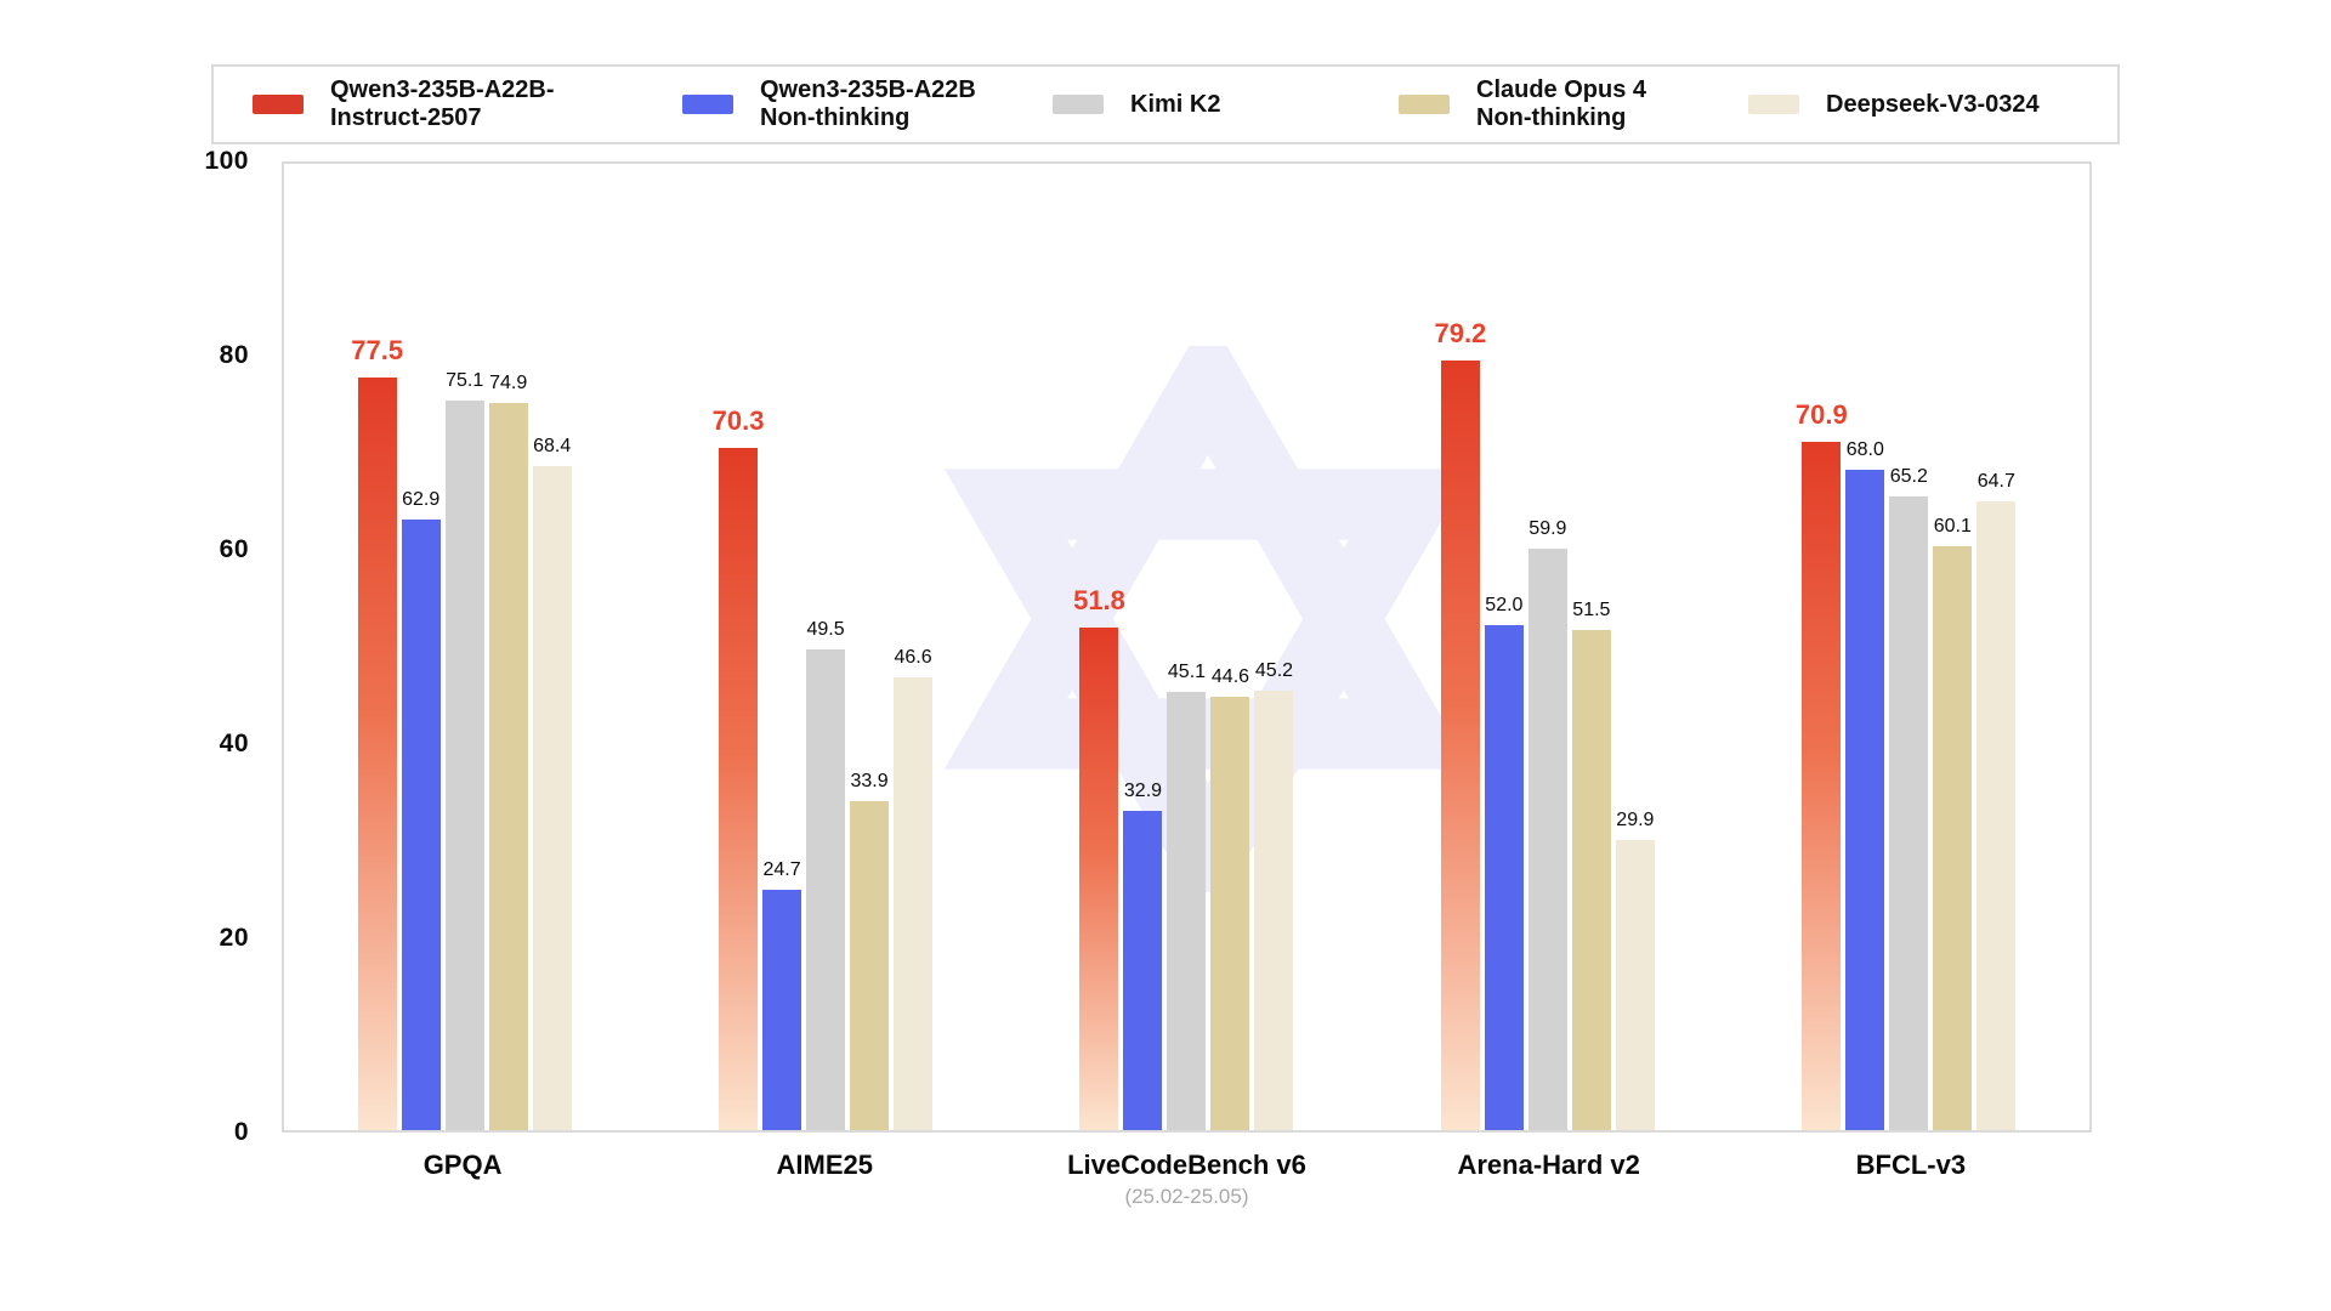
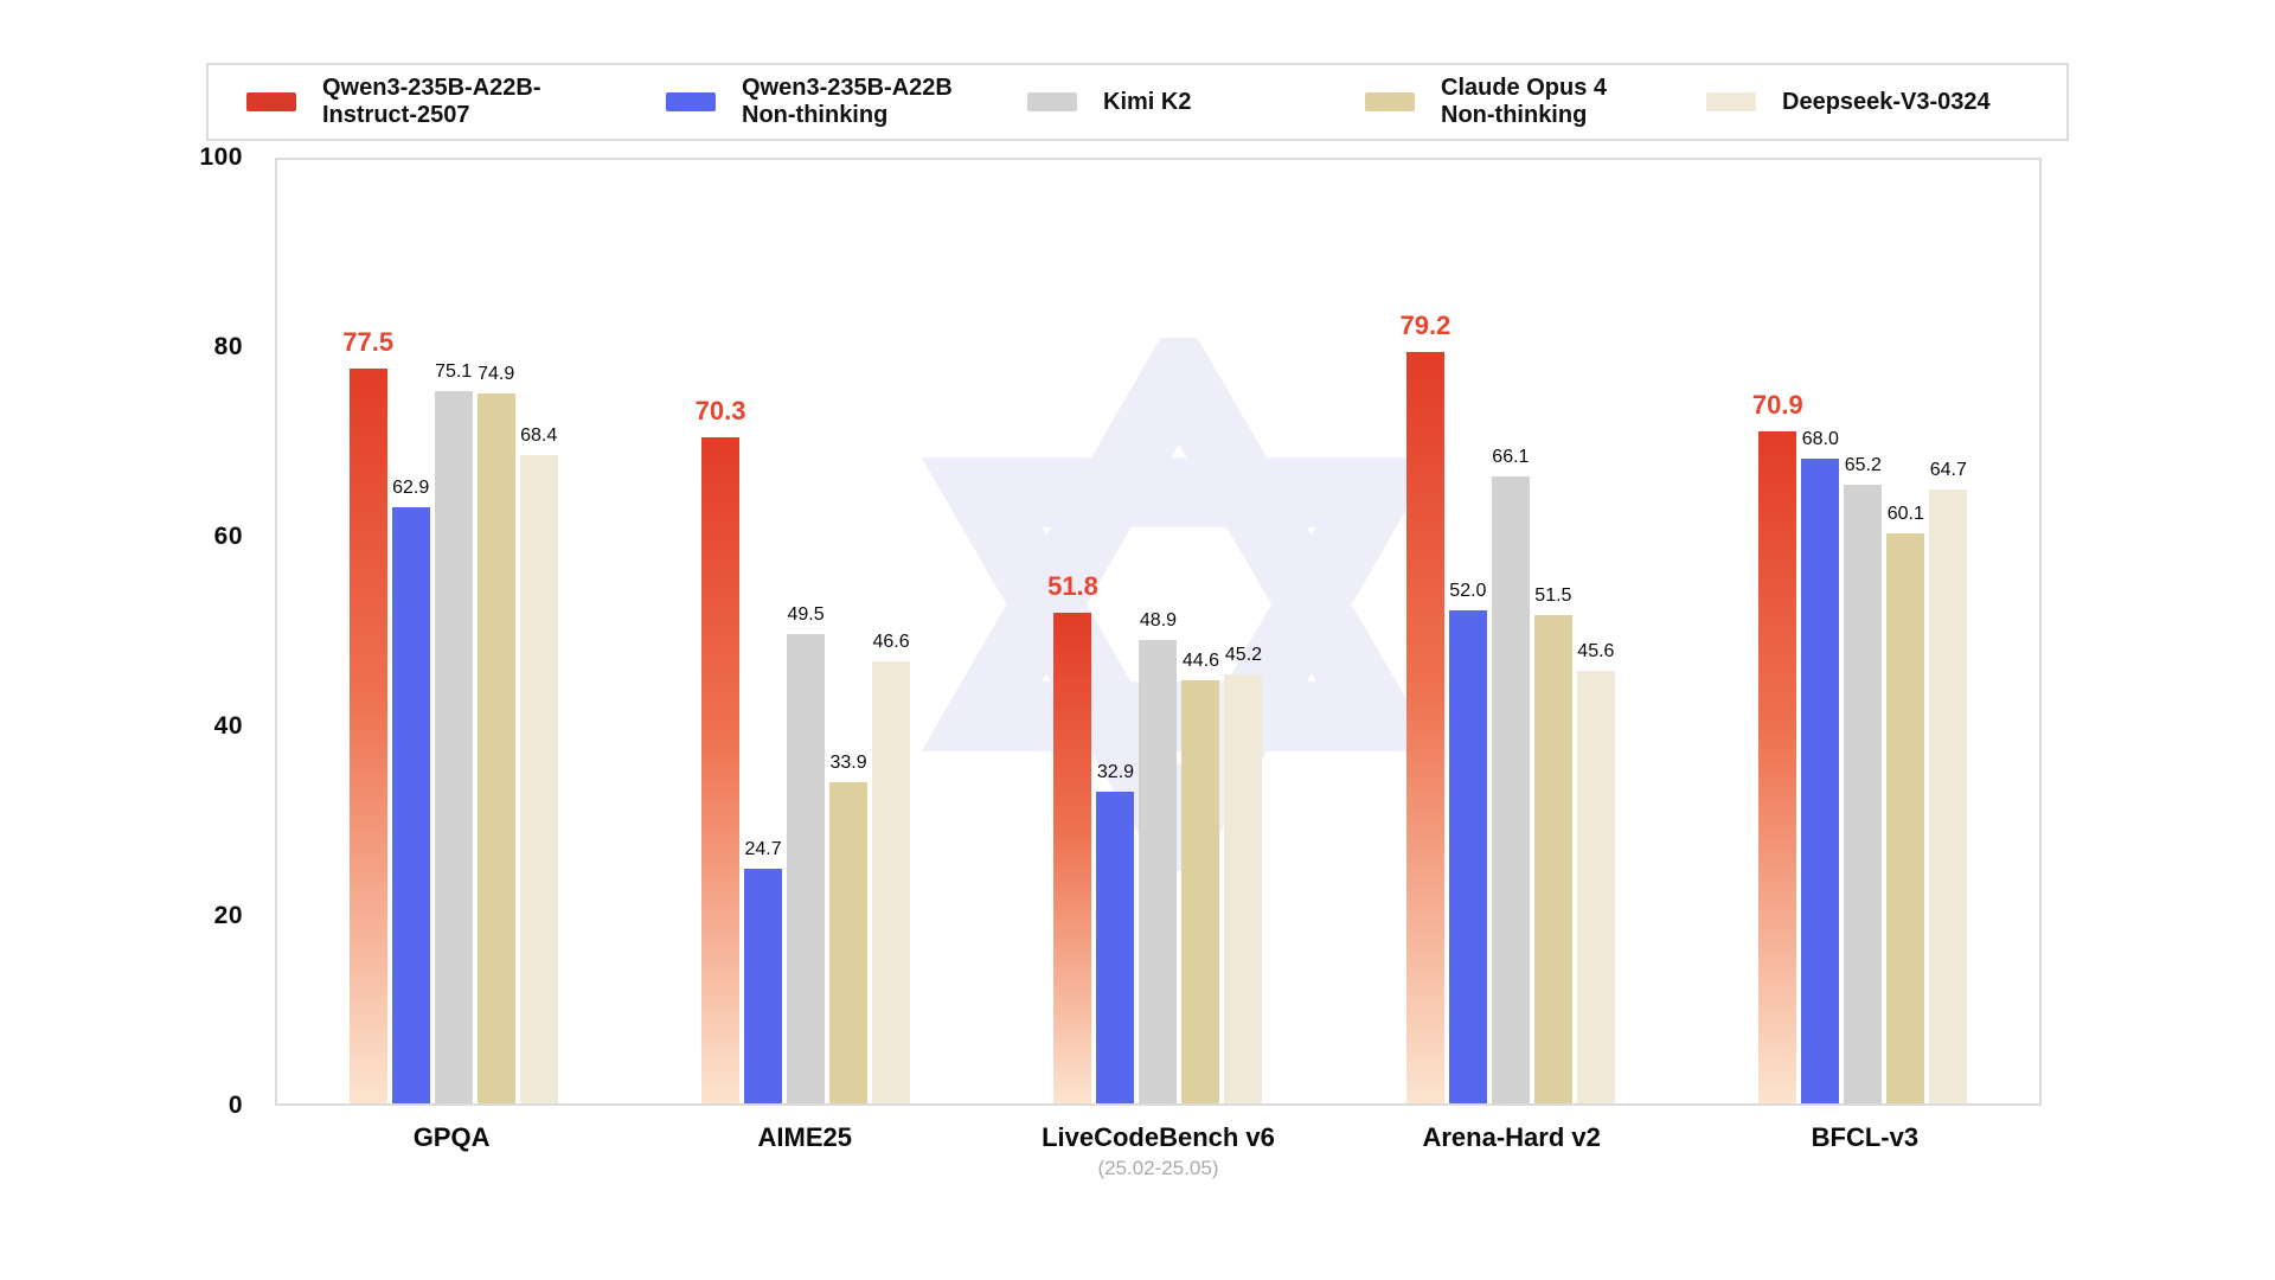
Kimi K2/LiveCodeBench v6: 45.1 -> 48.9
Kimi K2/Arena-Hard v2: 59.9 -> 66.1
Deepseek-V3-0324/Arena-Hard v2: 29.9 -> 45.6
